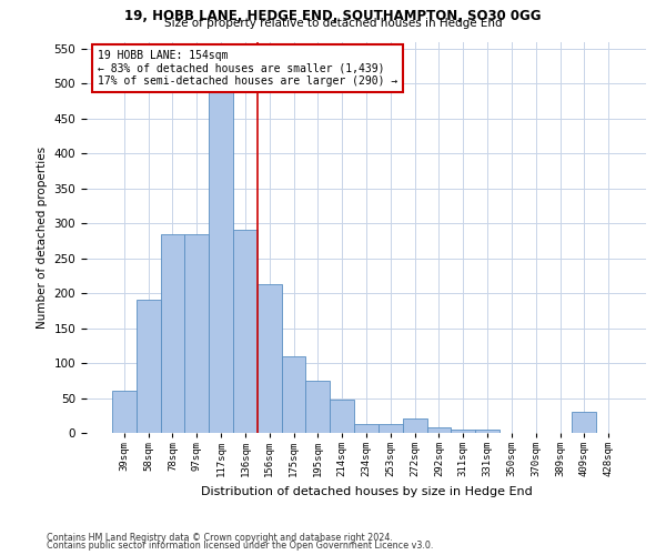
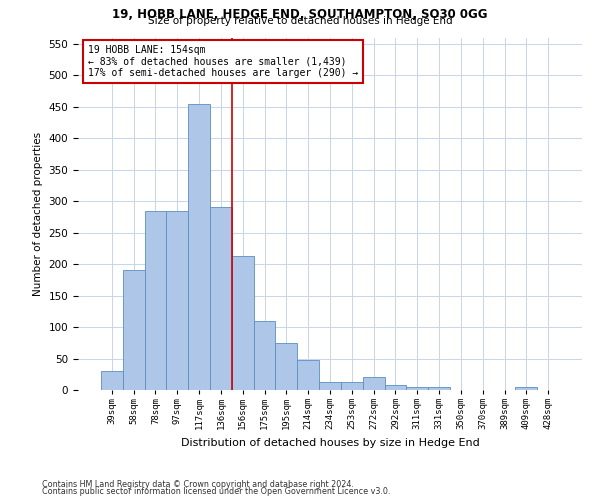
39sqm: 60 -> 30
117sqm: 488 -> 455
409sqm: 30 -> 5
